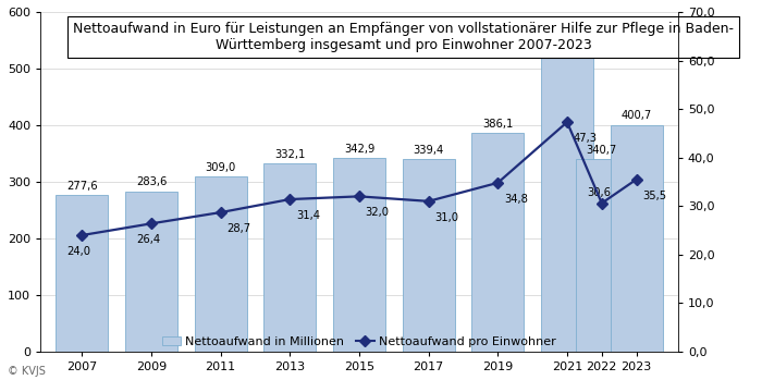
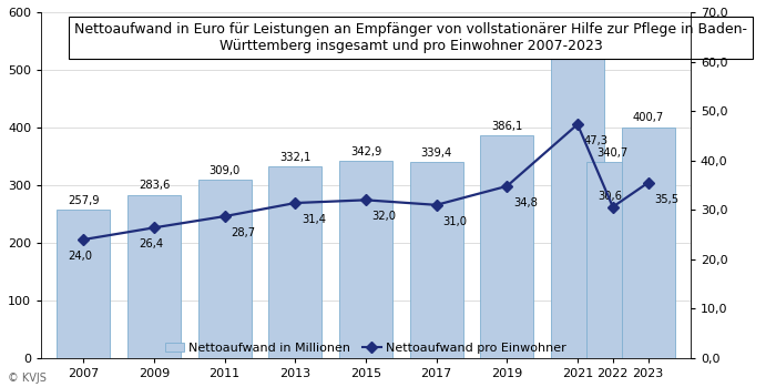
Nettoaufwand in Millionen/2007: 277,6 -> 257,9
